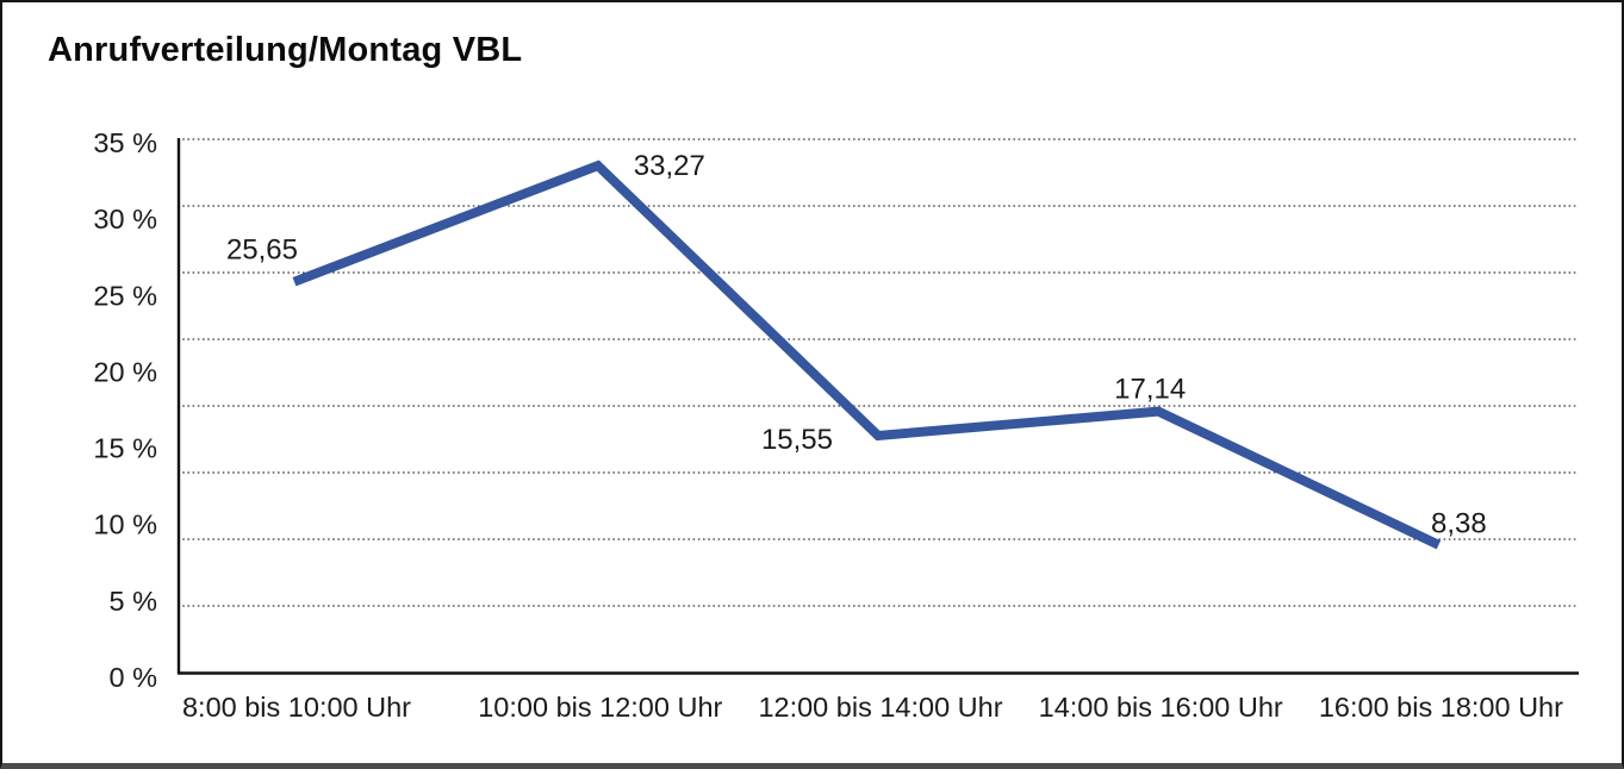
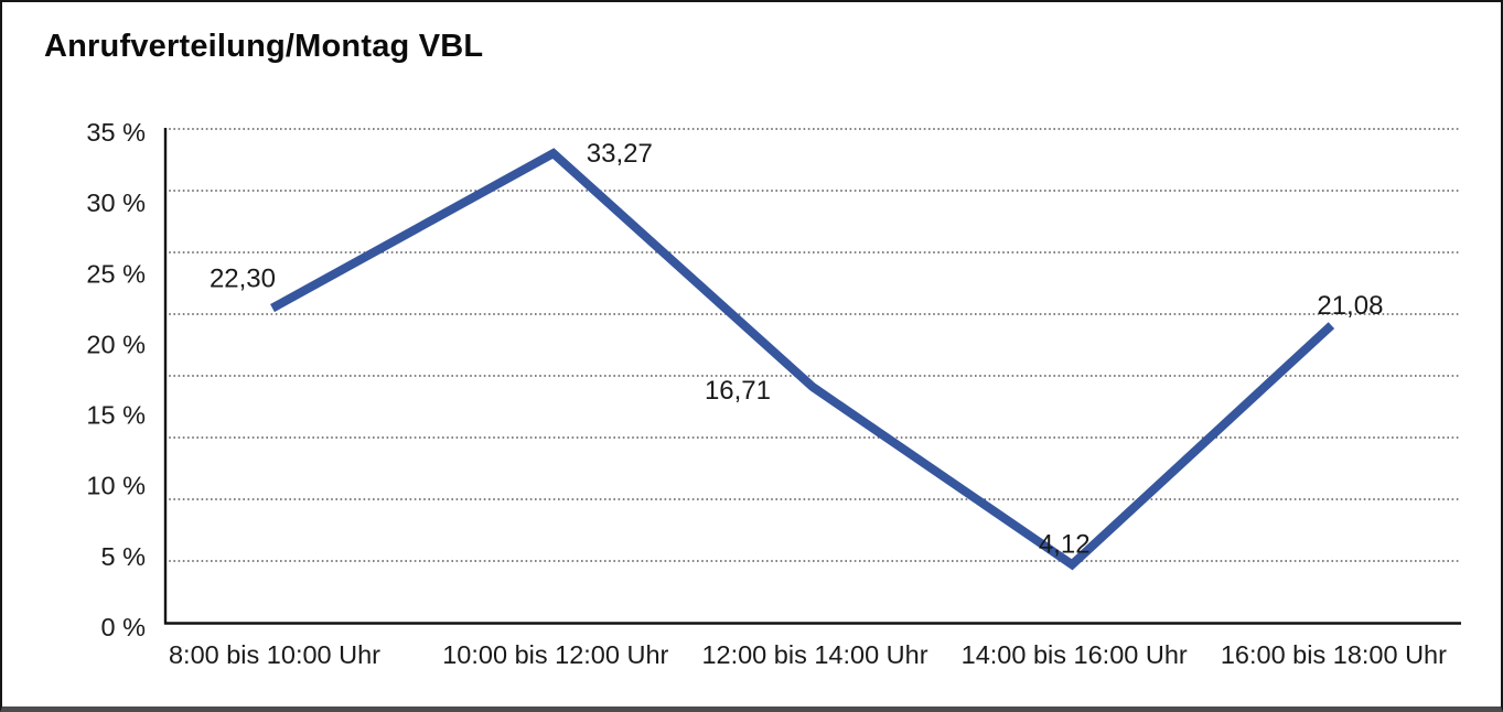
8:00 bis 10:00 Uhr: 25,65 -> 22,30
12:00 bis 14:00 Uhr: 15,55 -> 16,71
14:00 bis 16:00 Uhr: 17,14 -> 4,12
16:00 bis 18:00 Uhr: 8,38 -> 21,08
